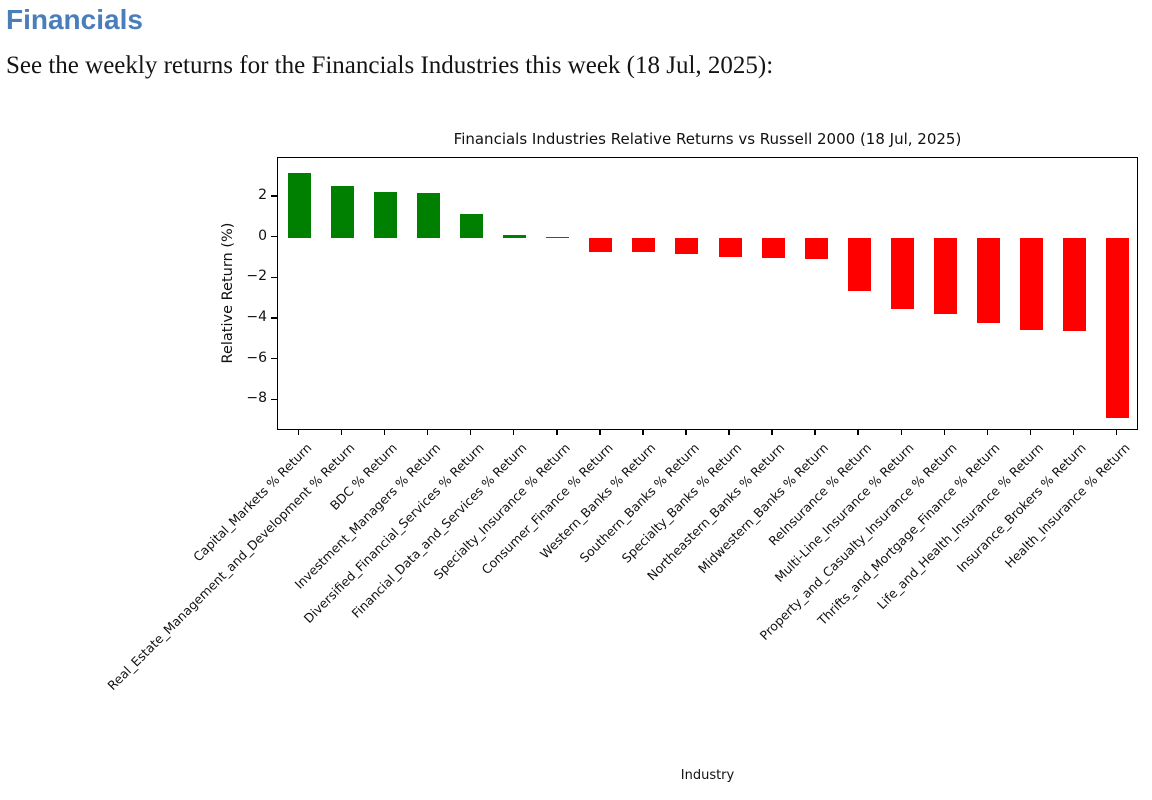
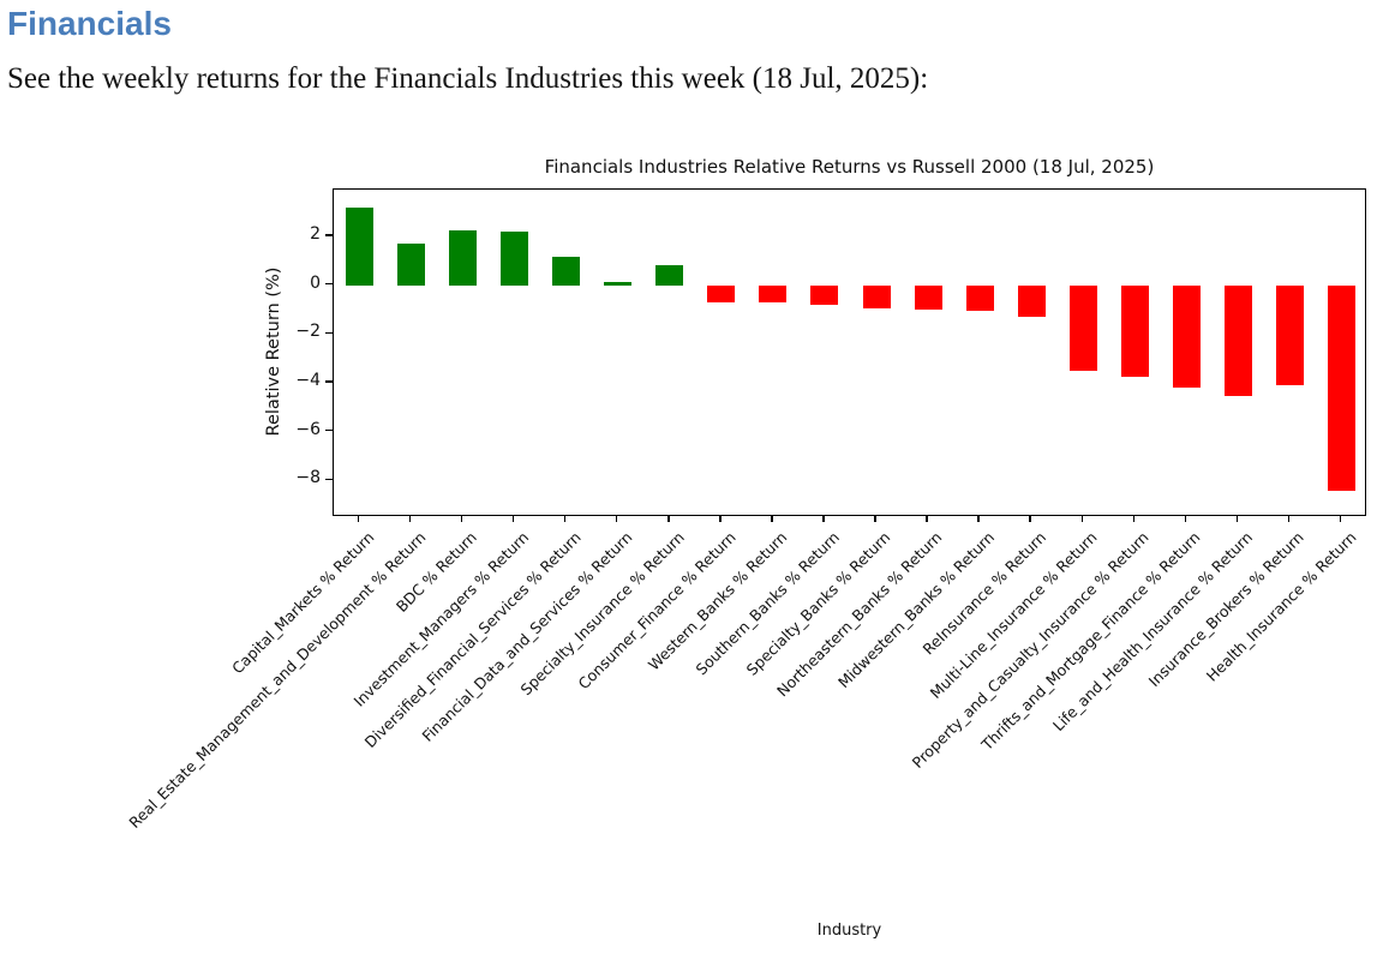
Real_Estate_Management_and_Development % Return: 2.5 -> 1.7
Specialty_Insurance % Return: 0.1 -> 0.8
ReInsurance % Return: -2.6 -> -1.3
Insurance_Brokers % Return: -4.6 -> -4.1
Health_Insurance % Return: -8.8 -> -8.4
